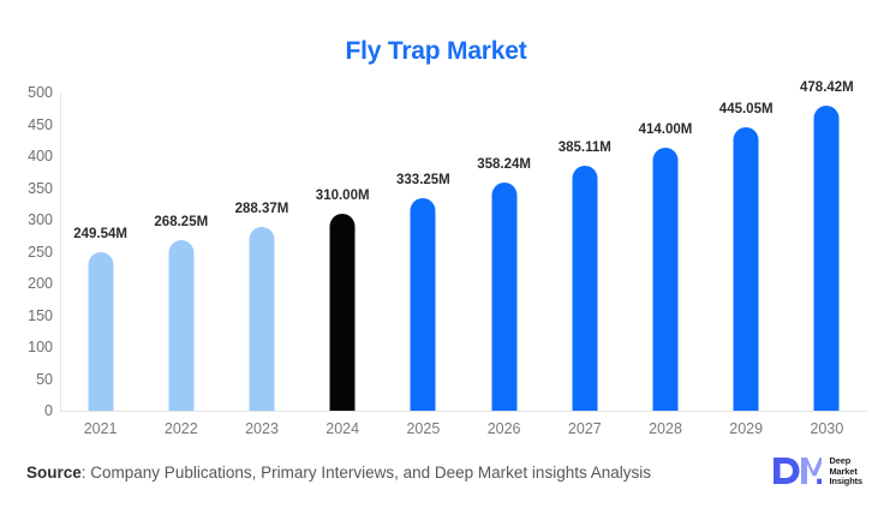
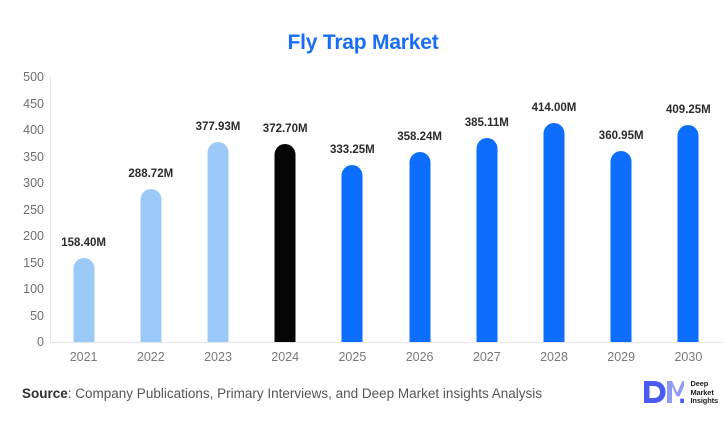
2021: 249.54M -> 158.40M
2022: 268.25M -> 288.72M
2023: 288.37M -> 377.93M
2024: 310.00M -> 372.70M
2029: 445.05M -> 360.95M
2030: 478.42M -> 409.25M
